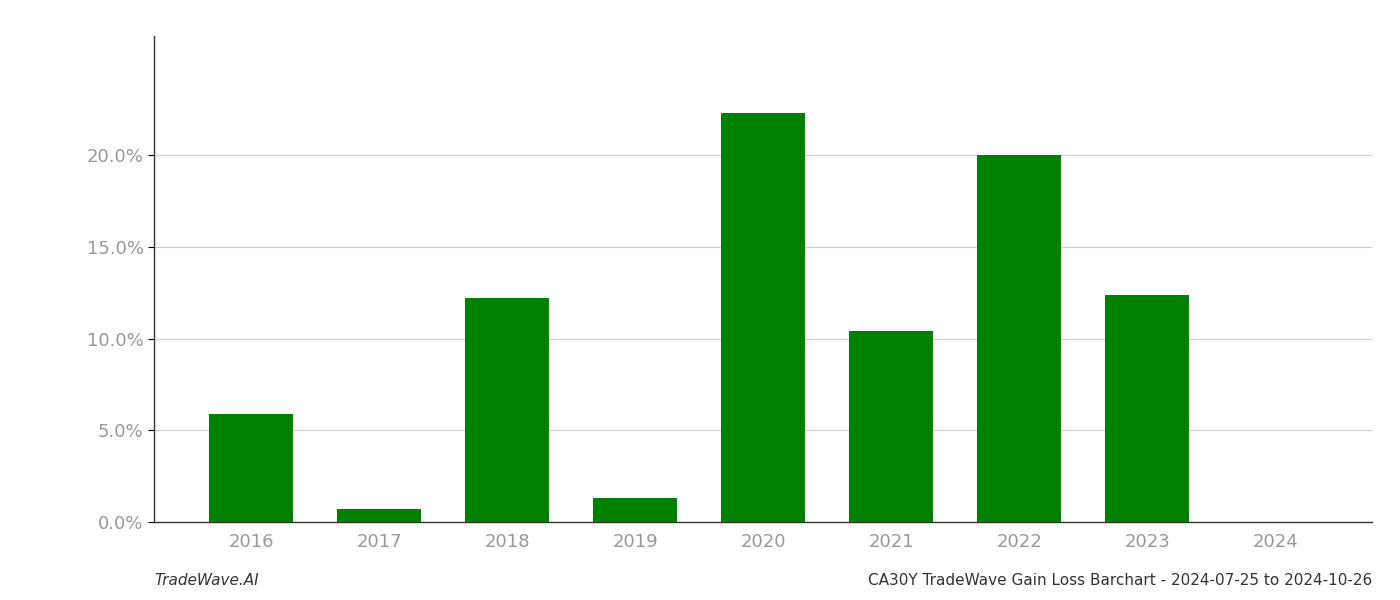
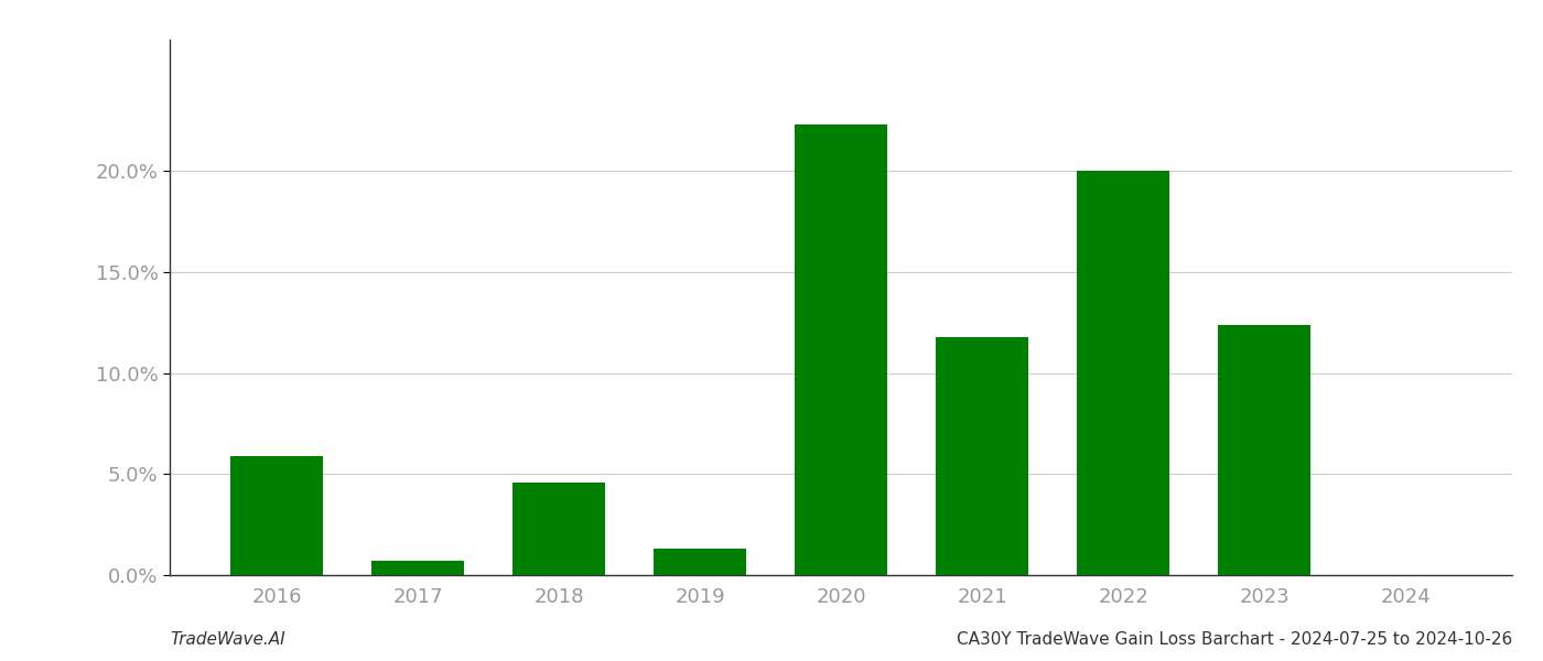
2018: 12.2% -> 4.6%
2021: 10.4% -> 11.8%
